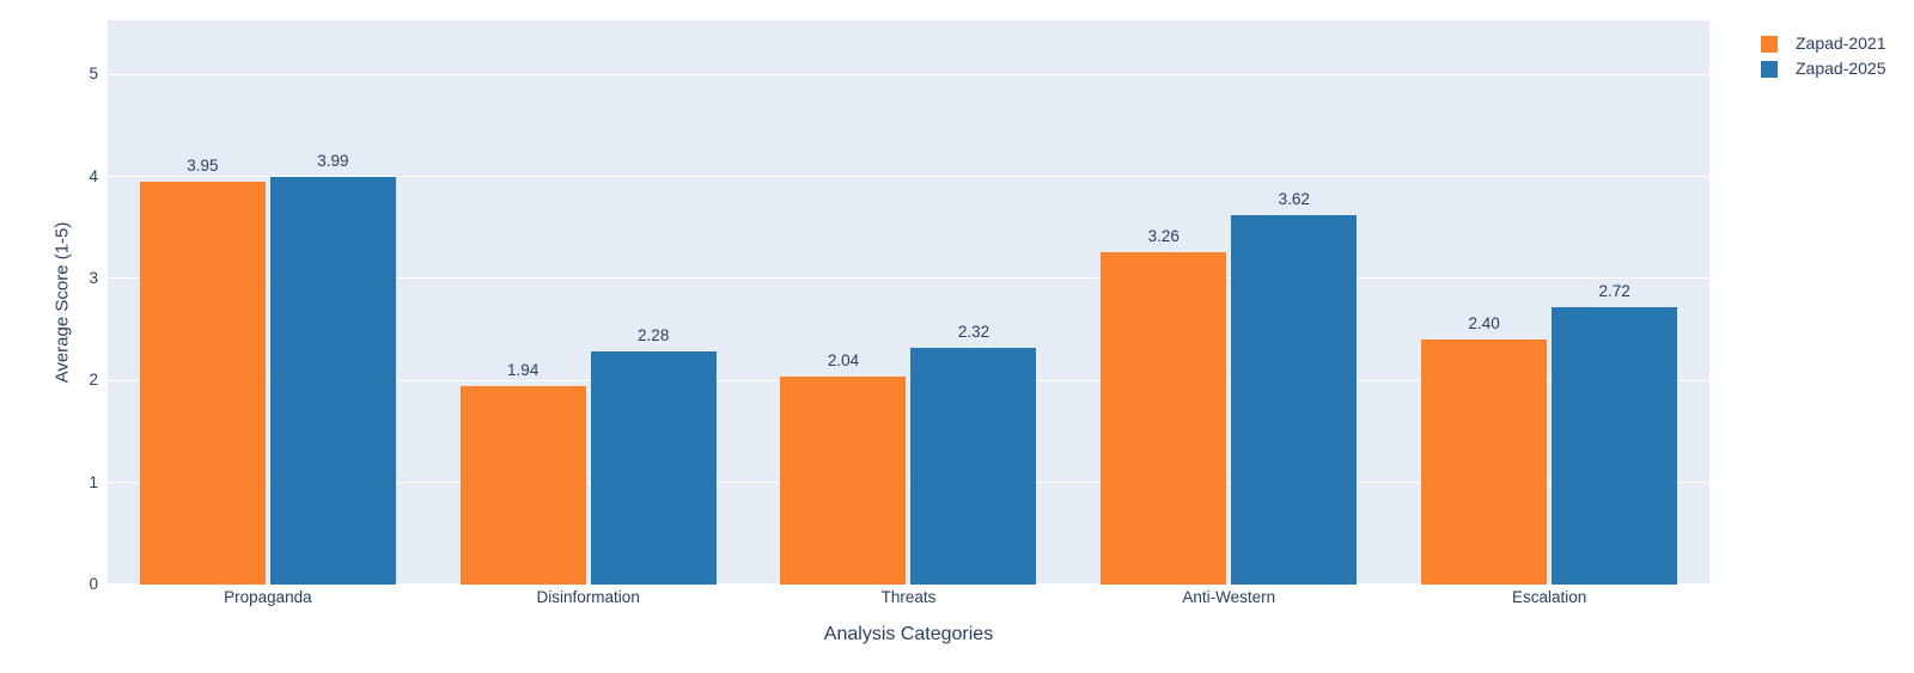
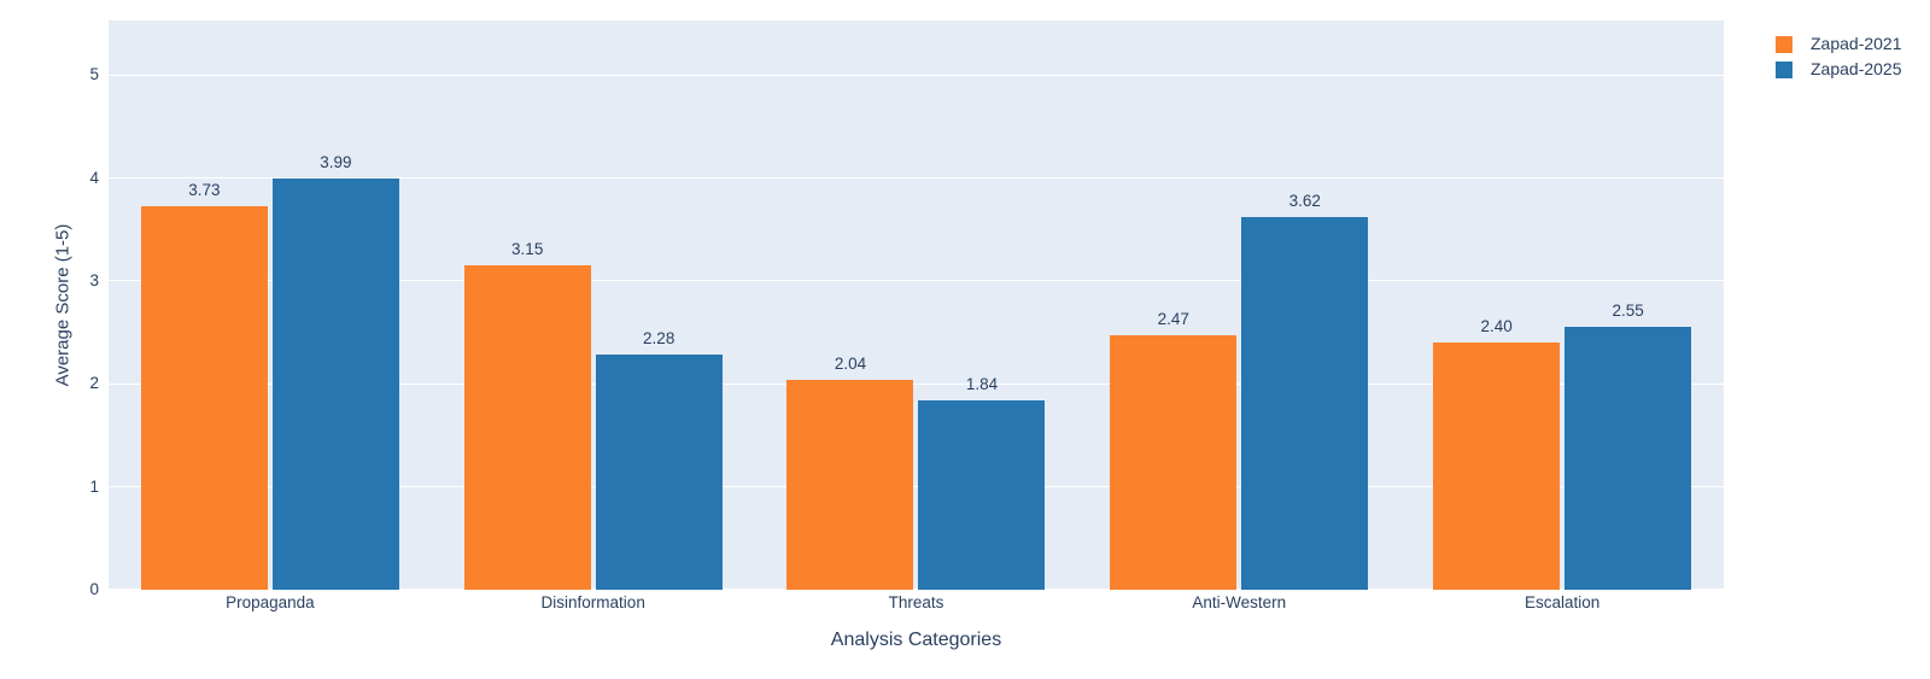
Zapad-2021/Propaganda: 3.95 -> 3.73
Zapad-2021/Disinformation: 1.94 -> 3.15
Zapad-2025/Threats: 2.32 -> 1.84
Zapad-2021/Anti-Western: 3.26 -> 2.47
Zapad-2025/Escalation: 2.72 -> 2.55
